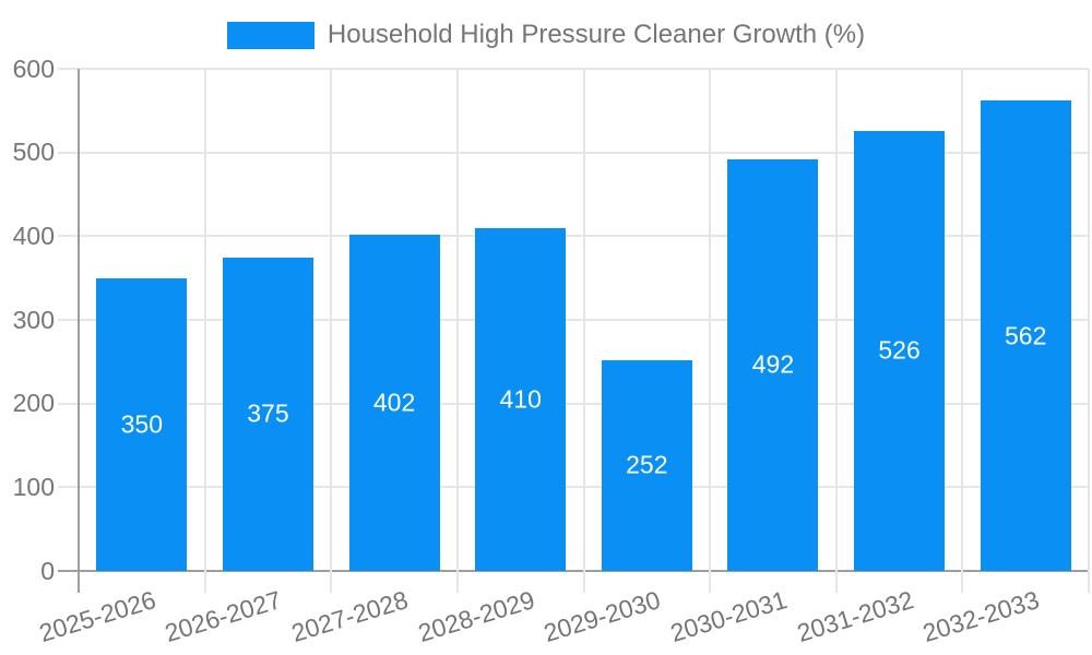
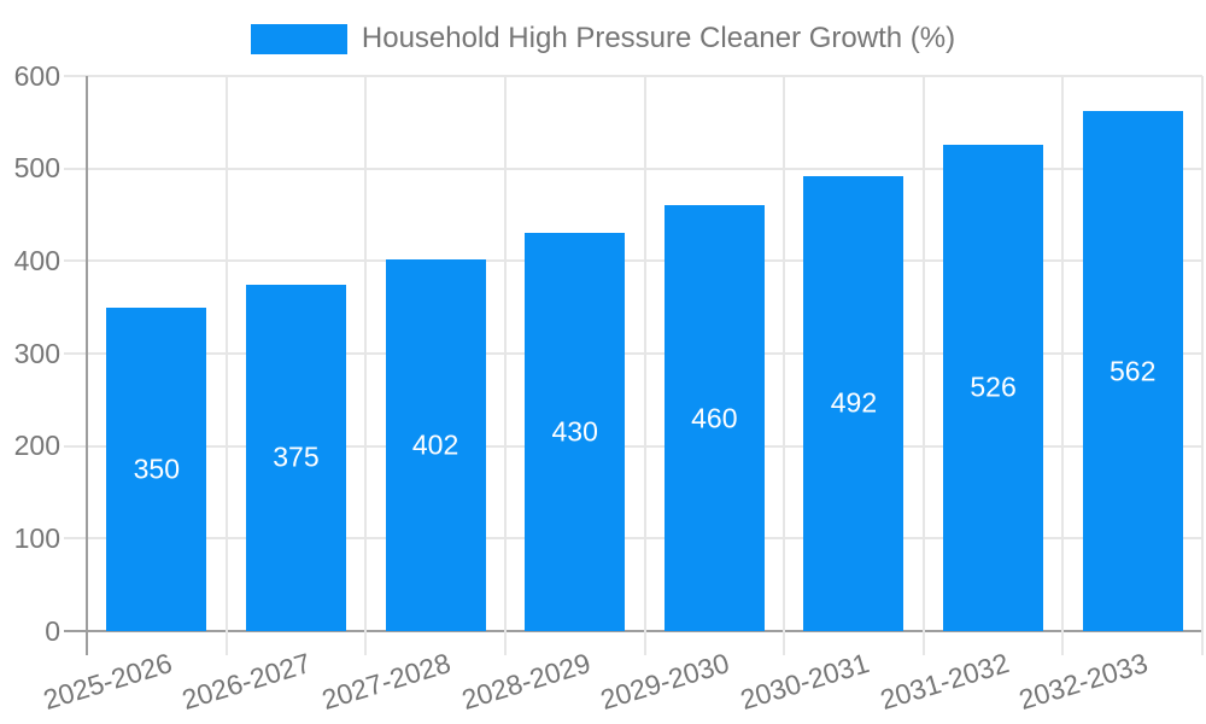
2028-2029: 410 -> 430
2029-2030: 252 -> 460
